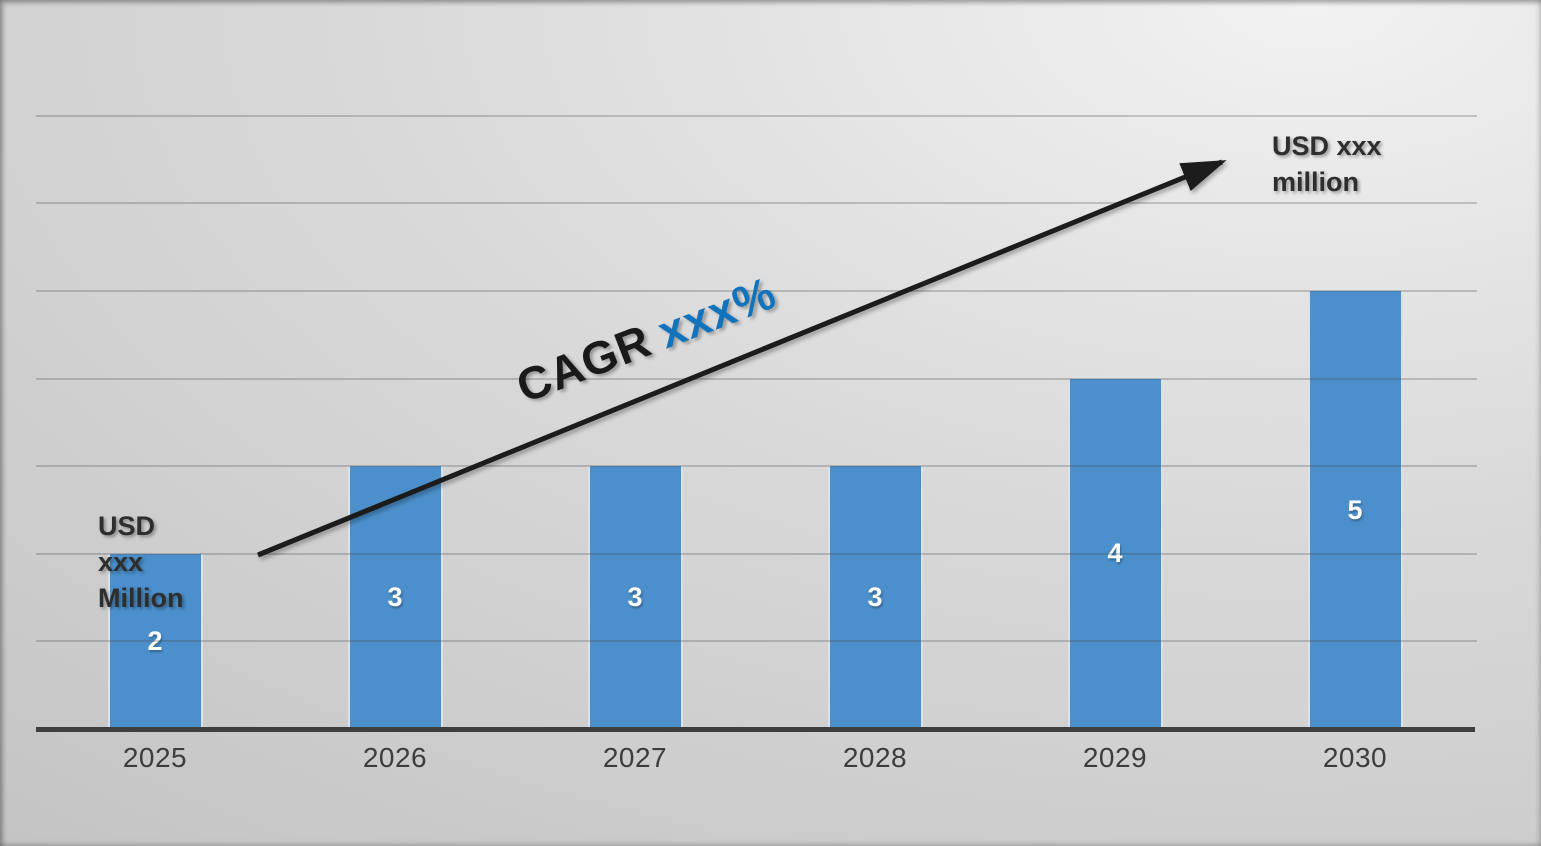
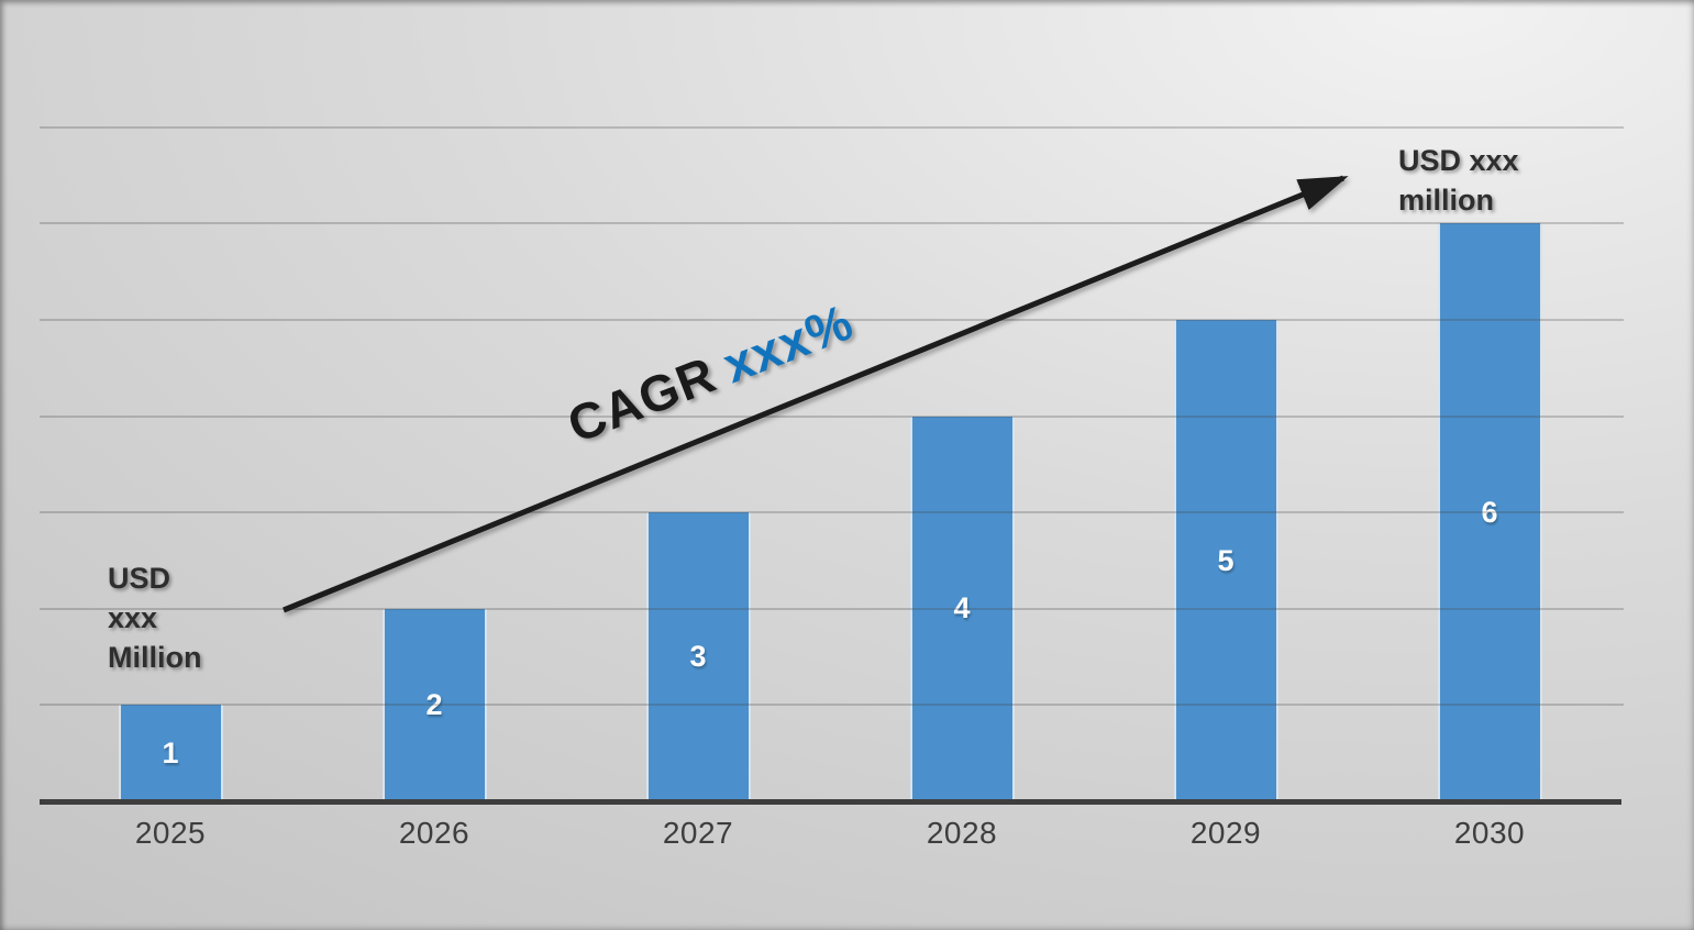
2025: 2 -> 1
2026: 3 -> 2
2028: 3 -> 4
2029: 4 -> 5
2030: 5 -> 6
